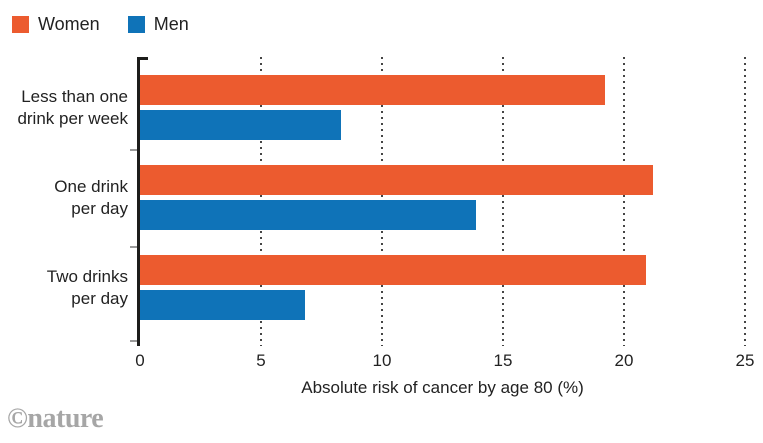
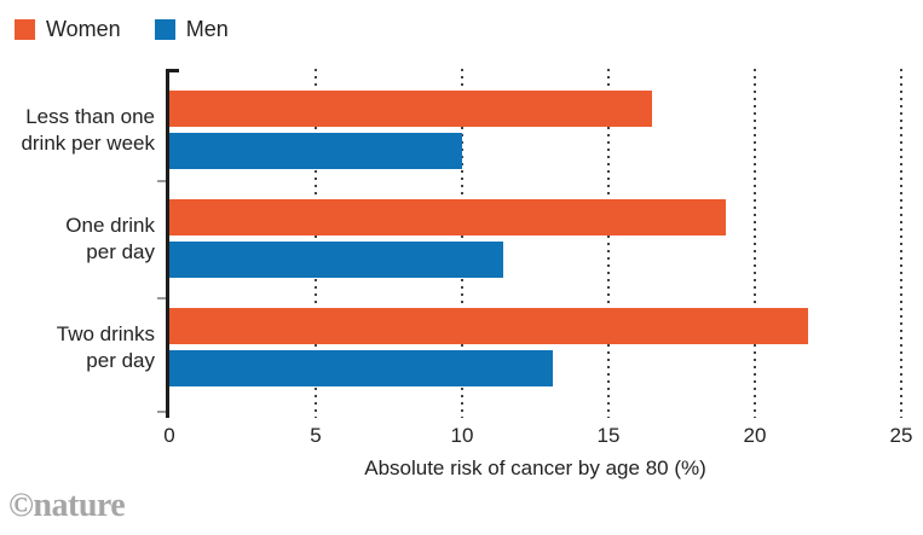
Women/Less than one drink per week: 19.2 -> 16.5
Men/Less than one drink per week: 8.3 -> 10.0
Women/One drink per day: 21.2 -> 19.0
Men/One drink per day: 13.9 -> 11.4
Women/Two drinks per day: 20.9 -> 21.8
Men/Two drinks per day: 6.8 -> 13.1
